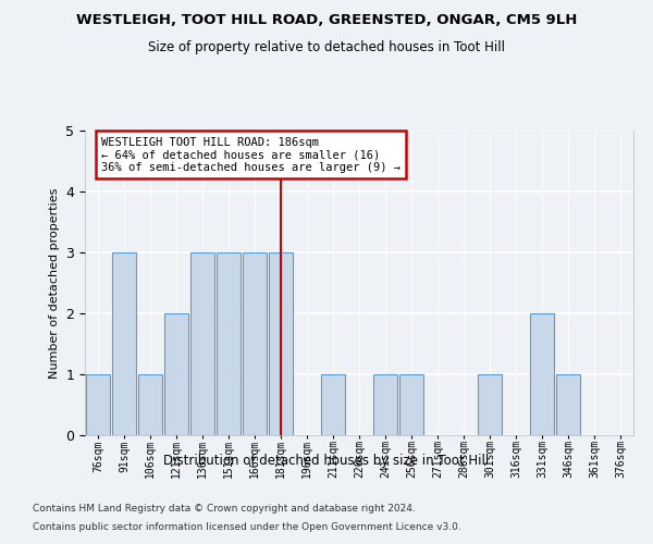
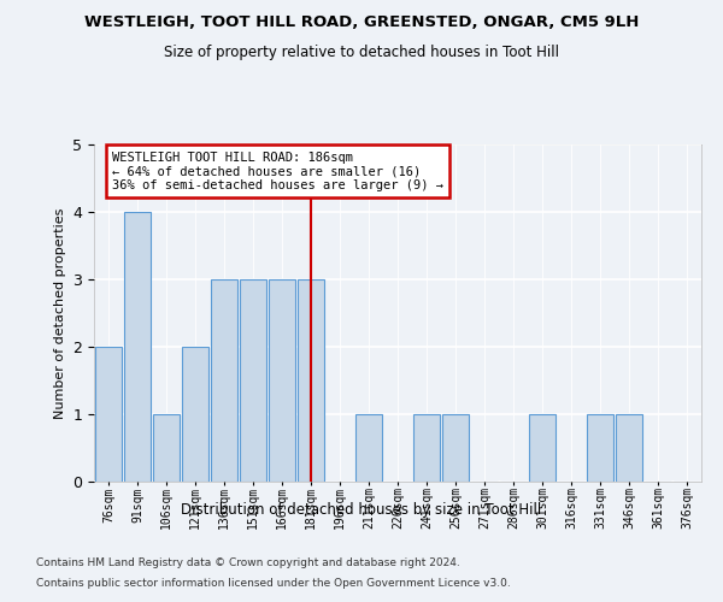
76sqm: 1 -> 2
91sqm: 3 -> 4
331sqm: 2 -> 1
